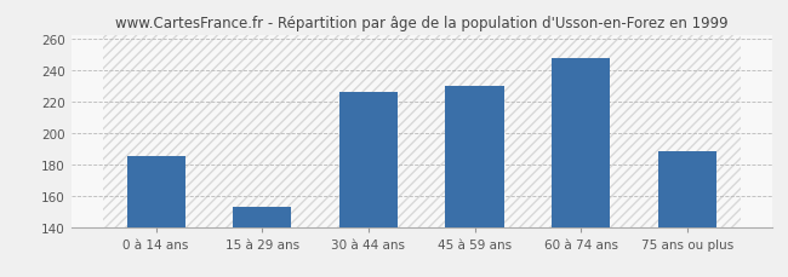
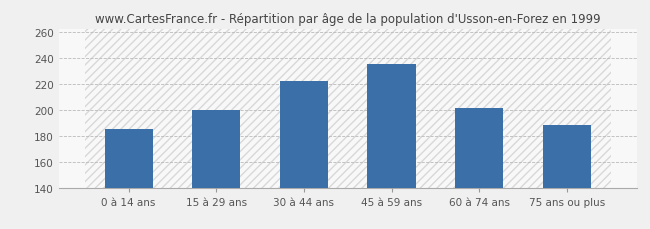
15 à 29 ans: 153 -> 200
30 à 44 ans: 226 -> 222
45 à 59 ans: 230 -> 235
60 à 74 ans: 247 -> 201
